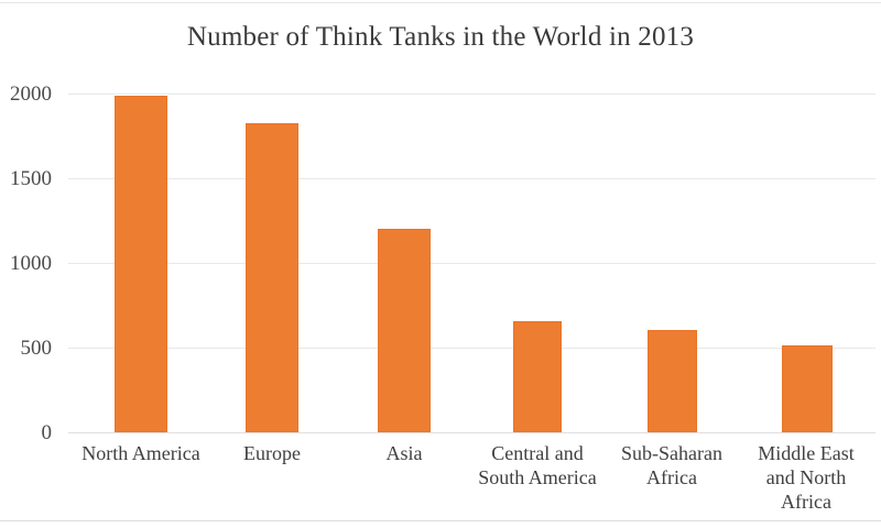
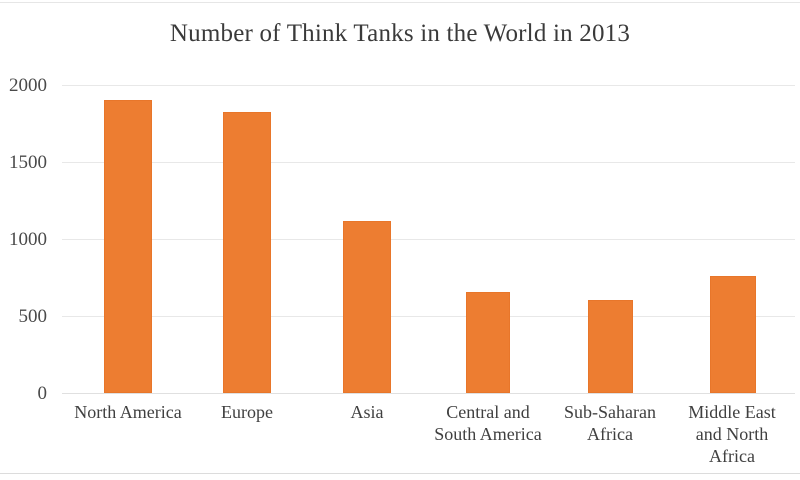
North America: 1980 -> 1900
Asia: 1200 -> 1120
Middle East and North Africa: 510 -> 760
